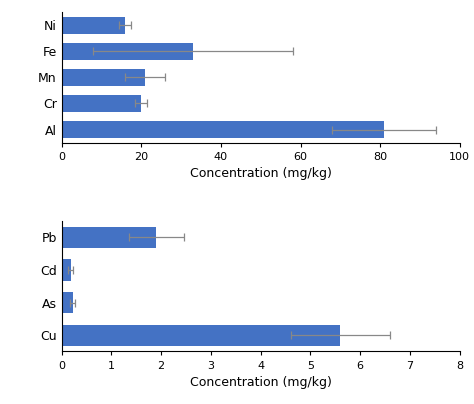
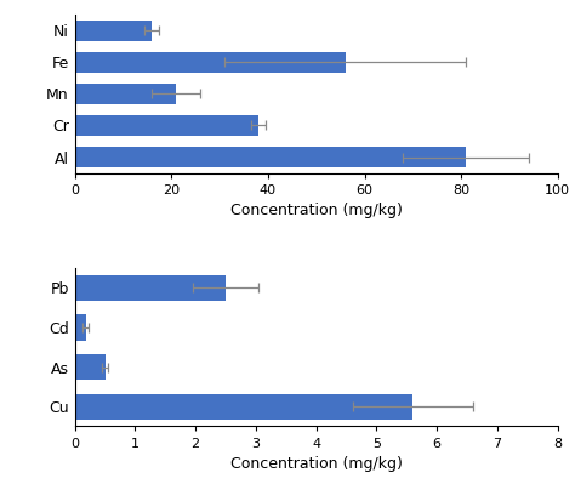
Fe: 33 -> 56
Cr: 20 -> 38
Pb: 1.90 -> 2.50
As: 0.22 -> 0.50
